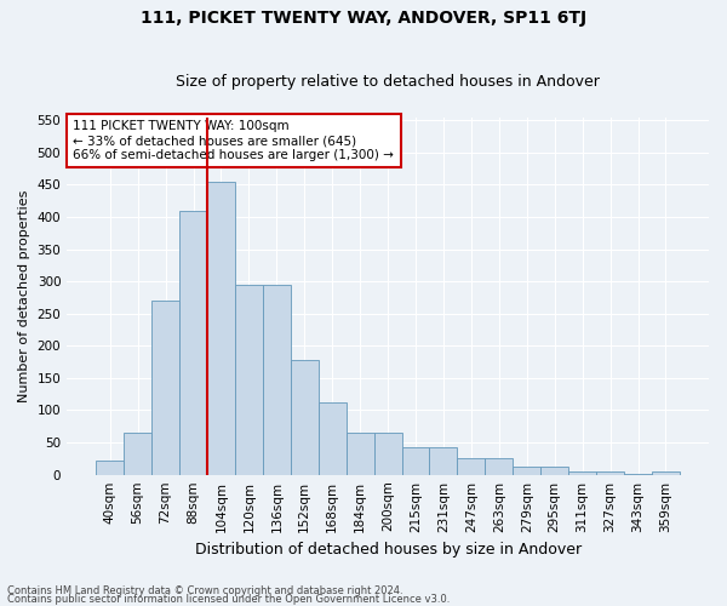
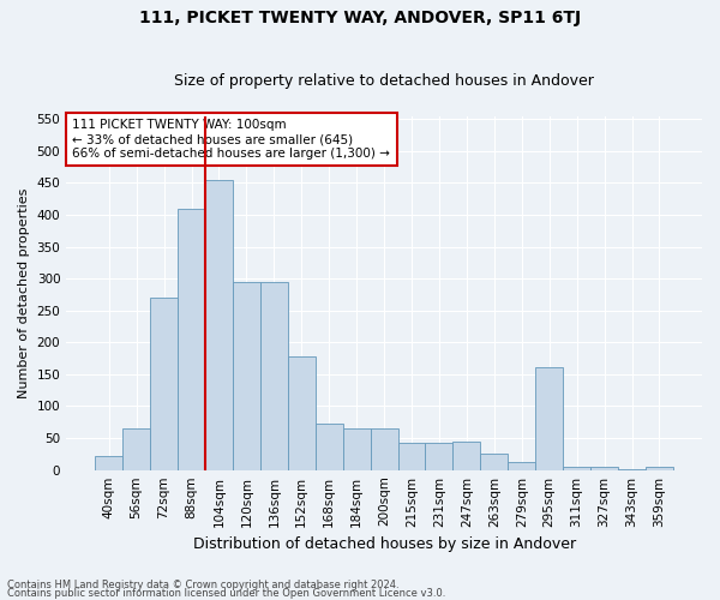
168sqm: 113 -> 72
247sqm: 25 -> 44
295sqm: 12 -> 162
